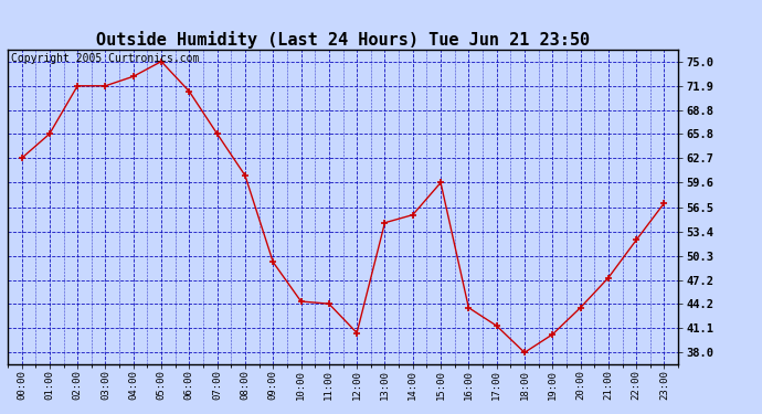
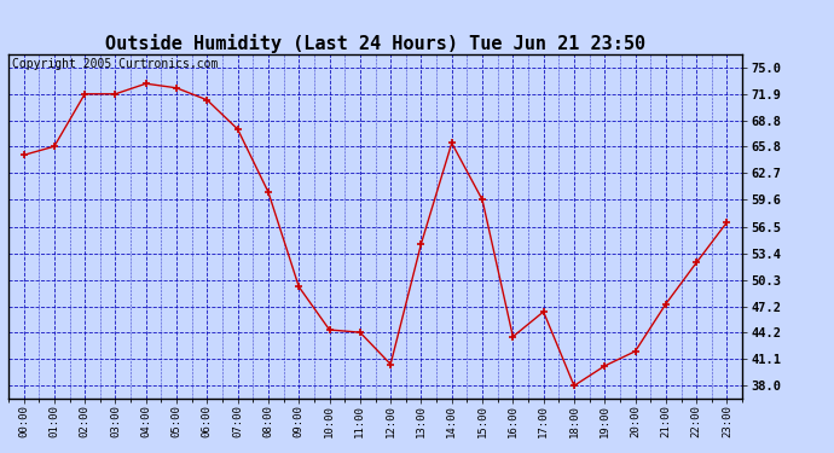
00:00: 62.7 -> 64.8
05:00: 75.0 -> 72.6
07:00: 65.8 -> 67.8
14:00: 55.5 -> 66.2
17:00: 41.4 -> 46.6
20:00: 43.7 -> 42.0
